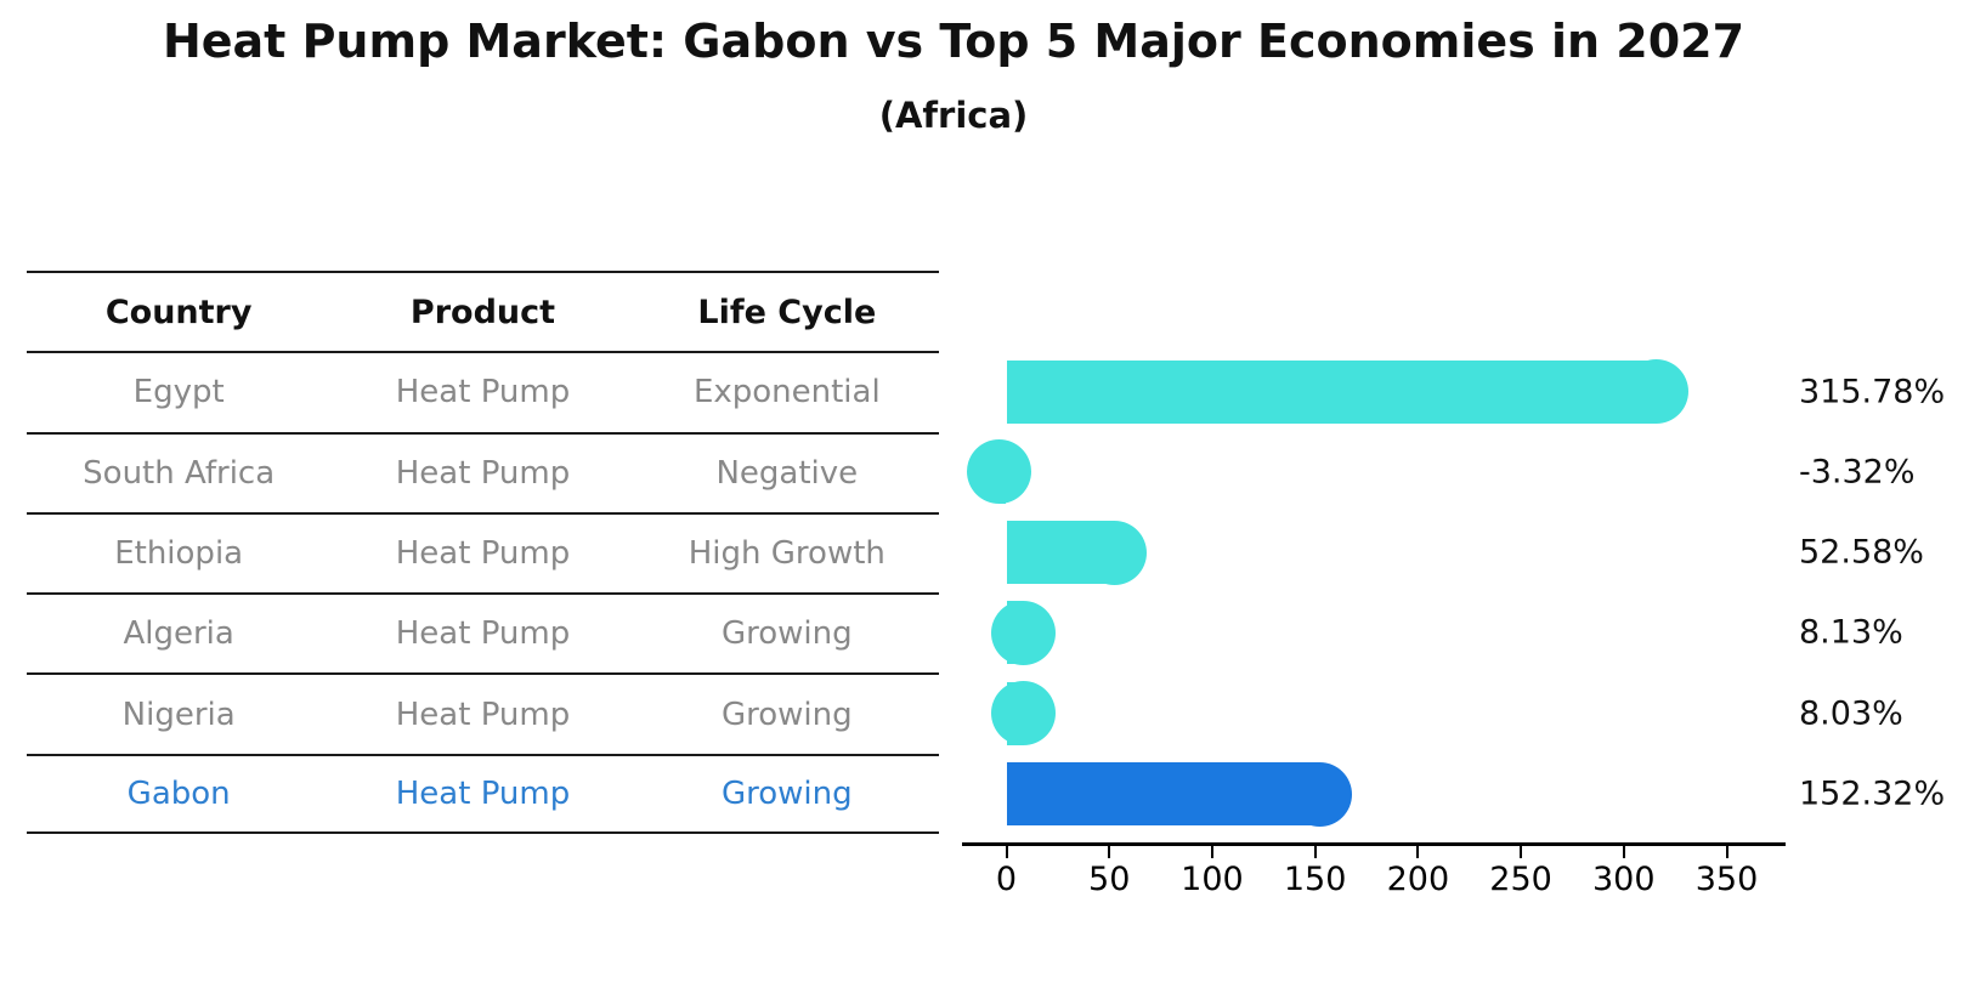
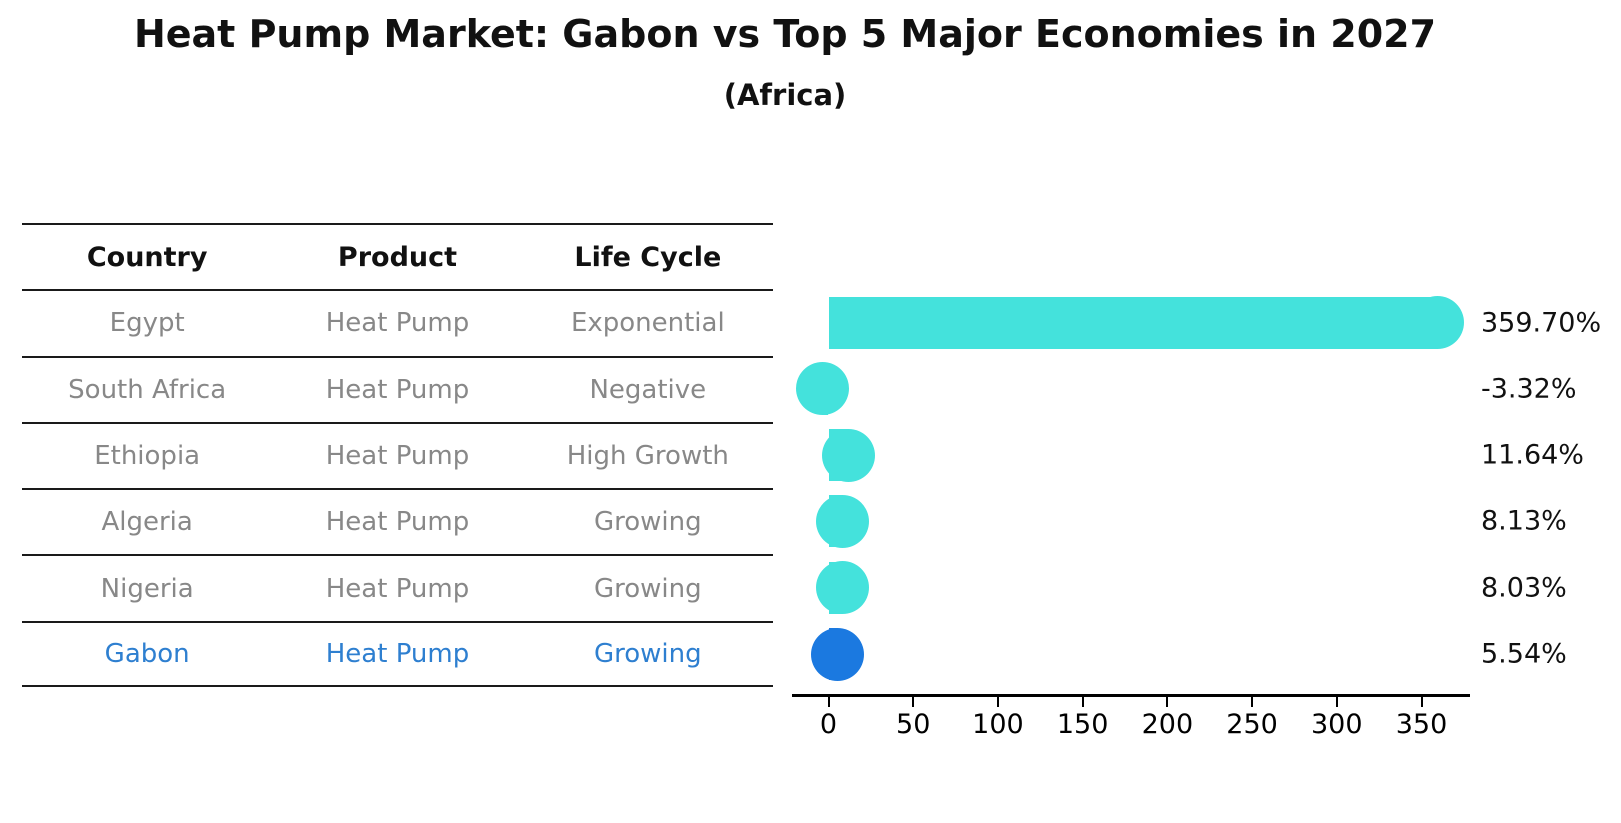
Egypt: 315.78% -> 359.70%
Ethiopia: 52.58% -> 11.64%
Gabon: 152.32% -> 5.54%
